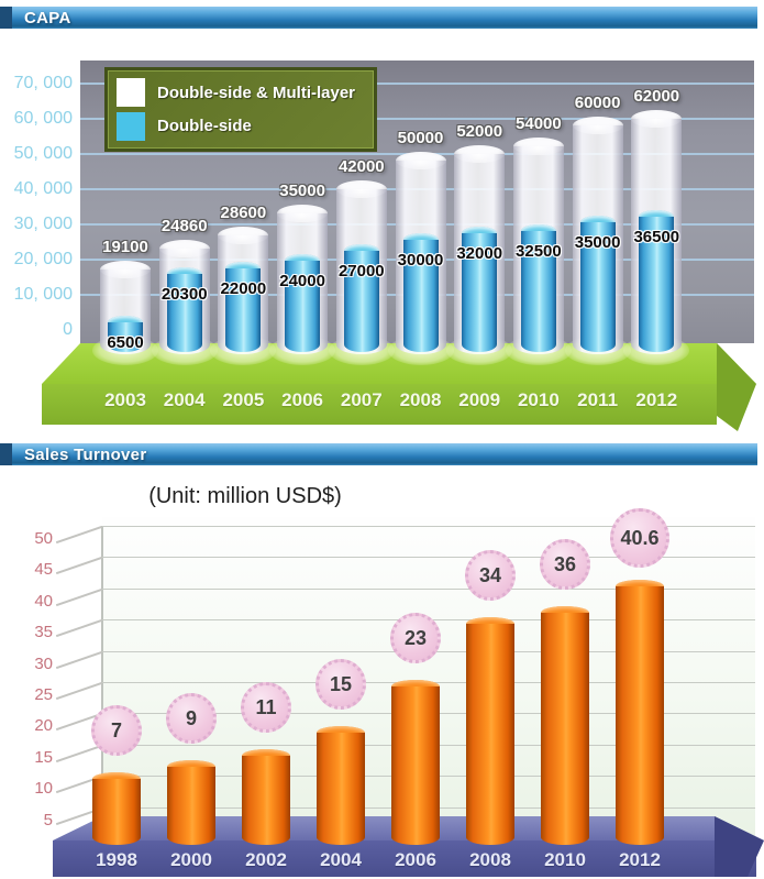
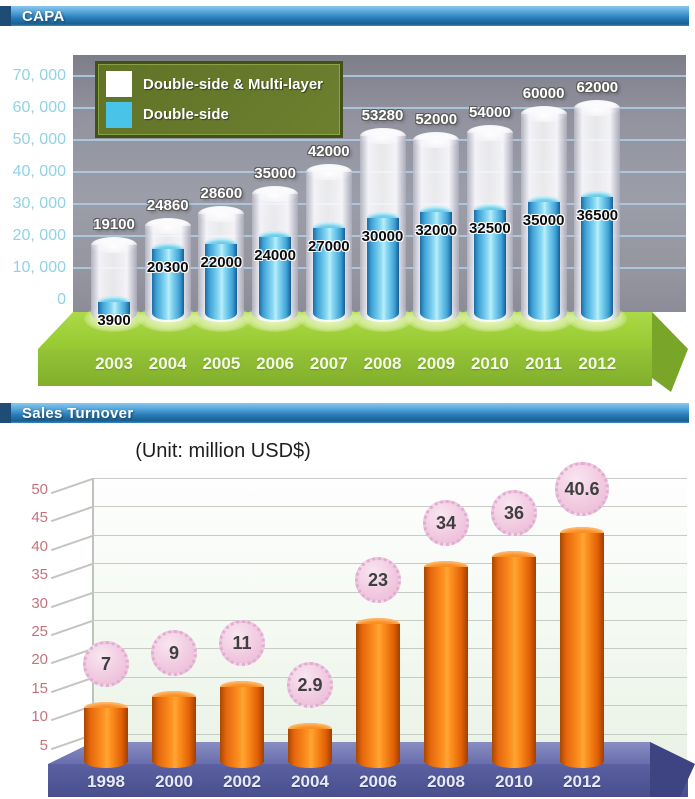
CAPA/Double-side/2003: 6500 -> 3900
CAPA/Double-side & Multi-layer/2008: 50000 -> 53280
Sales Turnover/2004: 15 -> 2.9
